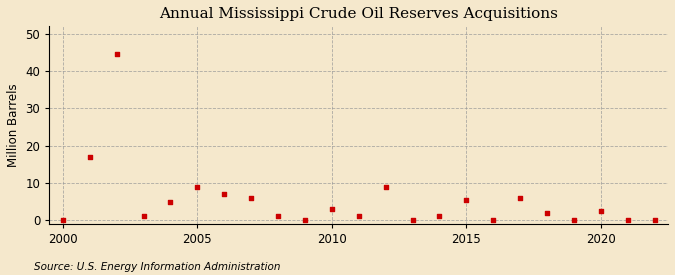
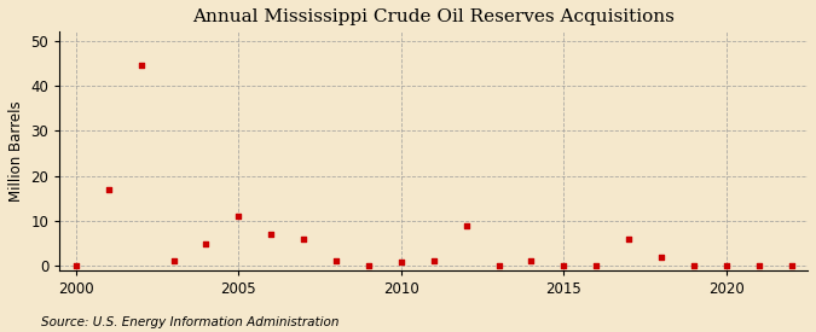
2005: 9.0 -> 11.0
2010: 3.0 -> 1.0
2015: 5.5 -> 0.1
2020: 2.5 -> 0.1
